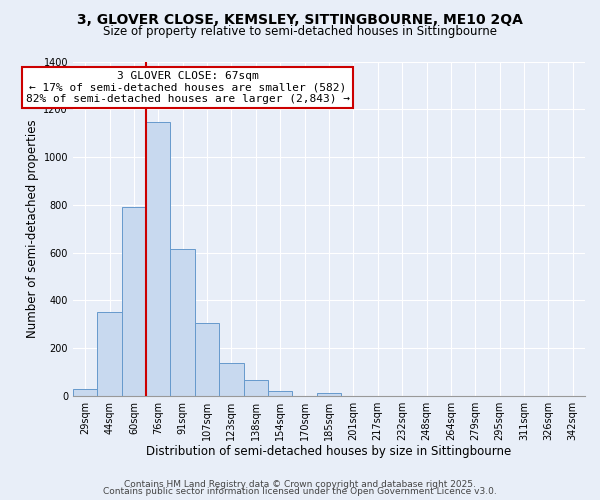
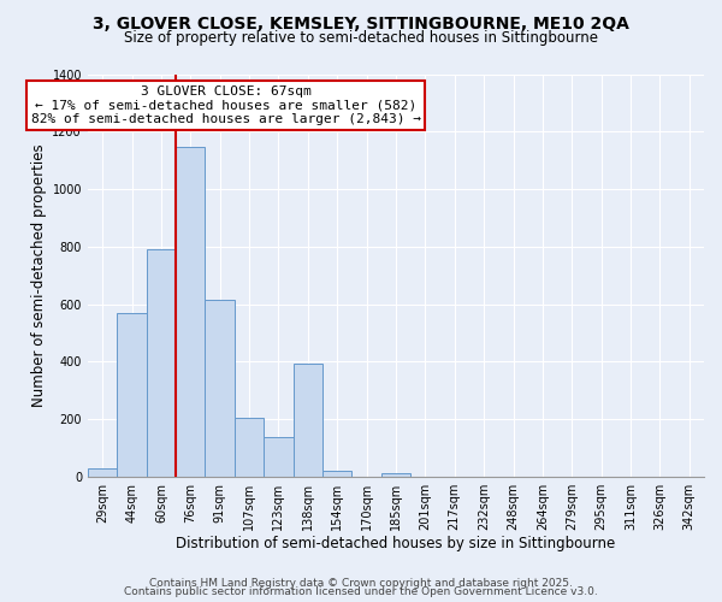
44sqm: 350 -> 570
107sqm: 305 -> 205
138sqm: 68 -> 395
